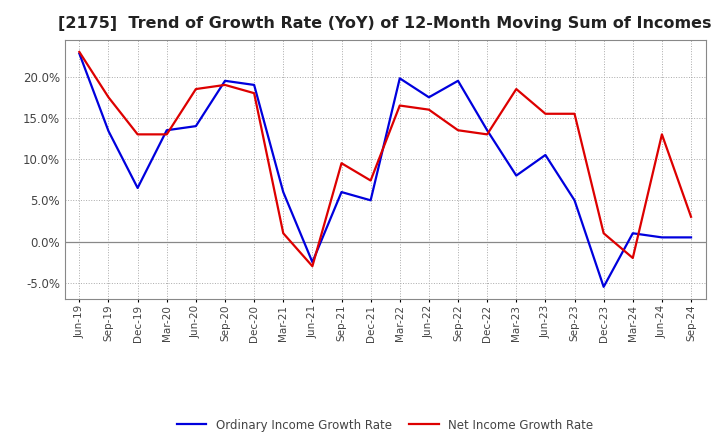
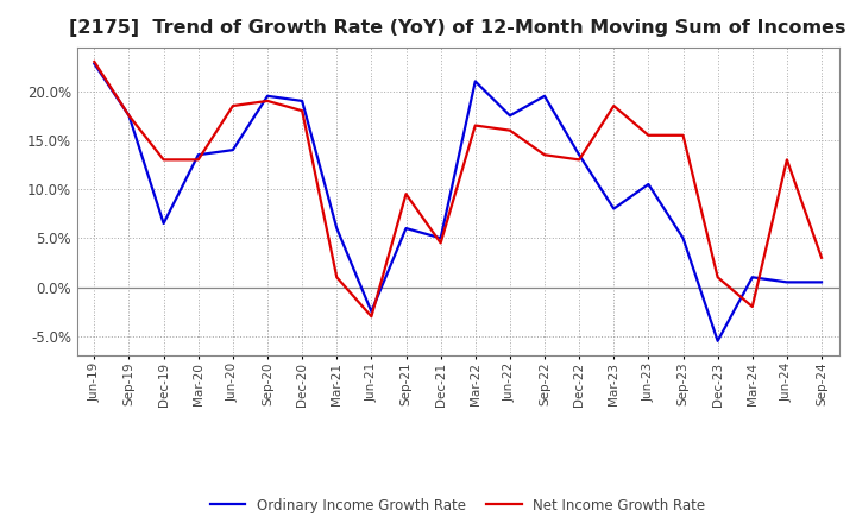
Ordinary Income Growth Rate/Sep-19: 13.4% -> 17.5%
Net Income Growth Rate/Dec-21: 7.4% -> 4.5%
Ordinary Income Growth Rate/Mar-22: 19.8% -> 21.0%
